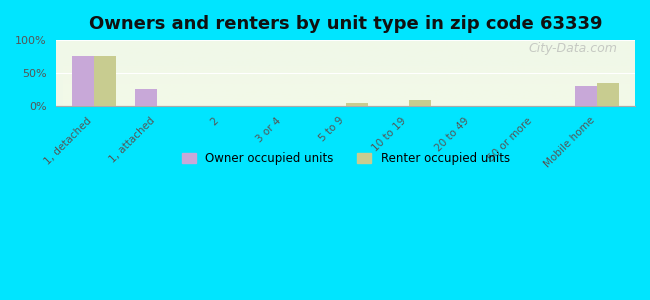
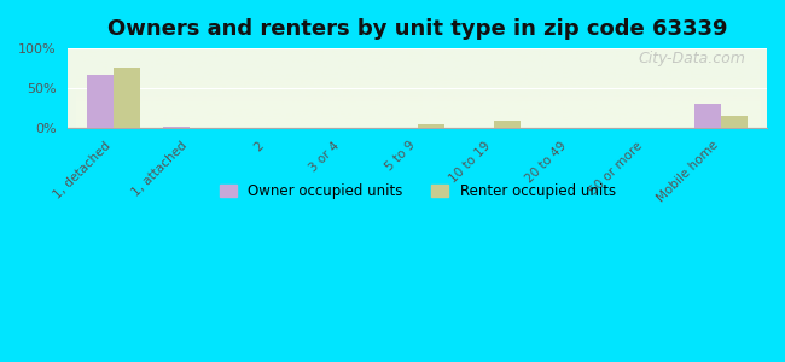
Owner occupied units/1, detached: 76% -> 67%
Owner occupied units/1, attached: 26% -> 1%
Renter occupied units/Mobile home: 34% -> 14%
